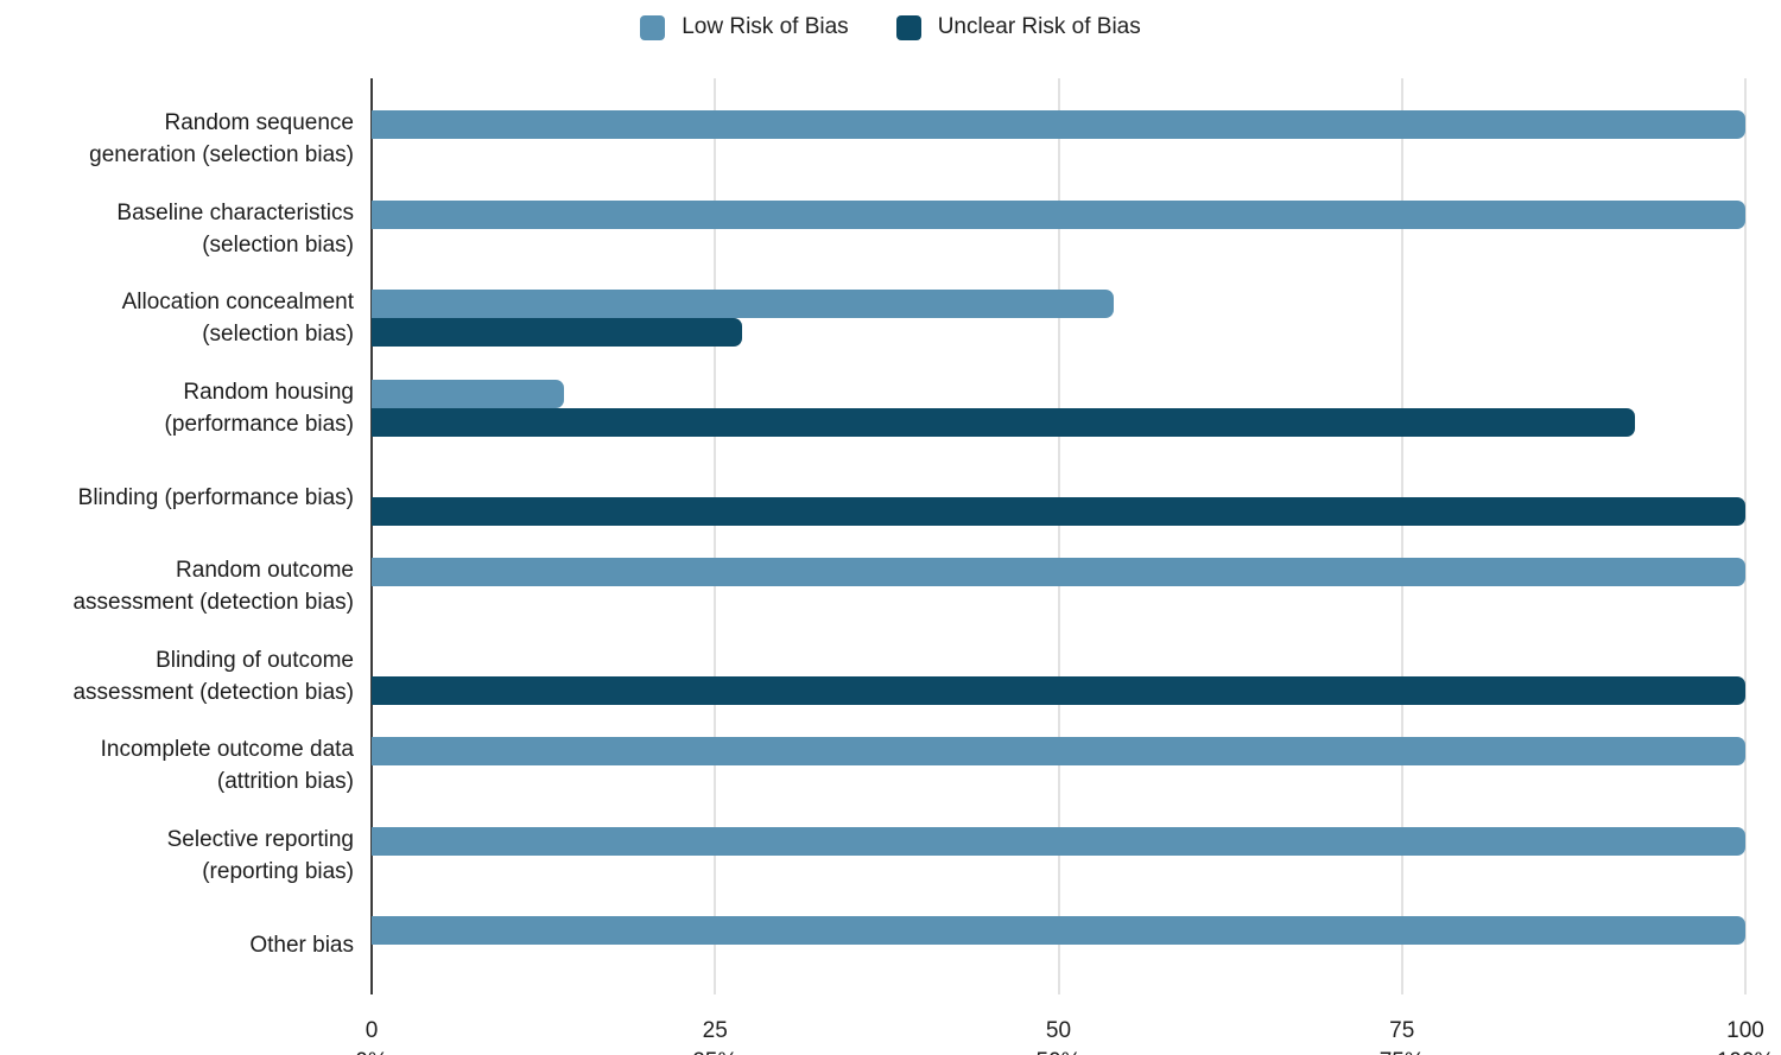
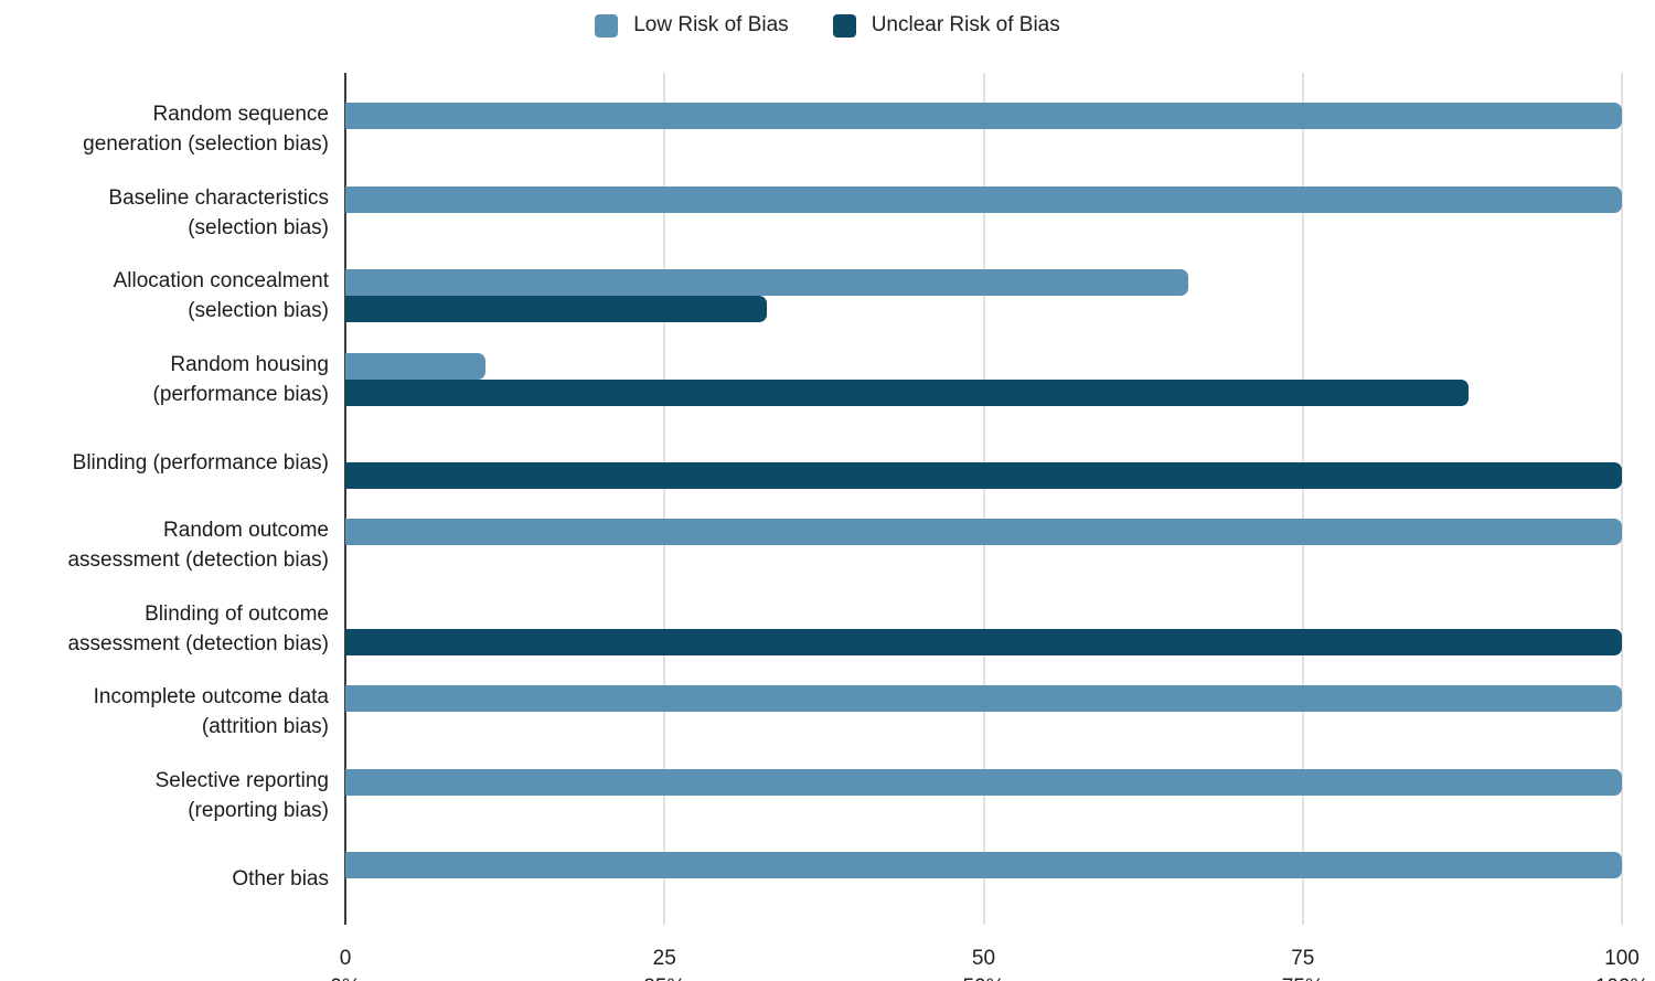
Low Risk of Bias/Allocation concealment (selection bias): 54 -> 66
Unclear Risk of Bias/Allocation concealment (selection bias): 27 -> 33
Low Risk of Bias/Random housing (performance bias): 14 -> 11
Unclear Risk of Bias/Random housing (performance bias): 92 -> 88
